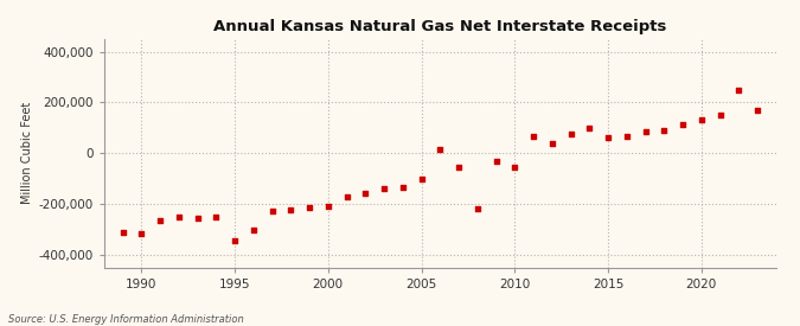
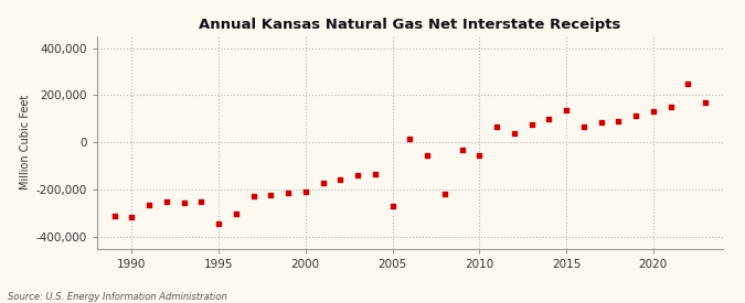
2005: -100,000 -> -270,000
2015: 60,000 -> 135,000
